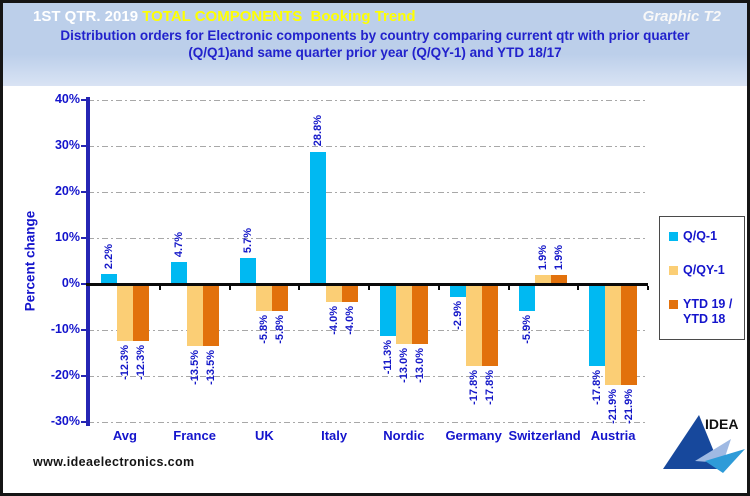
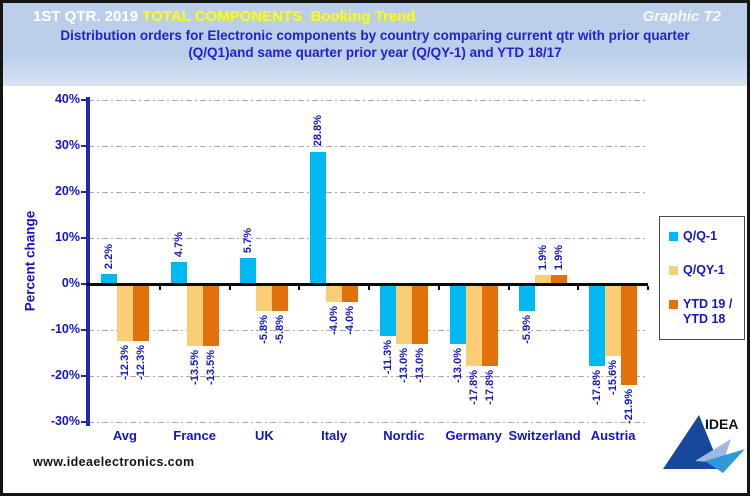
Q/Q-1/Germany: -2.9% -> -13.0%
Q/QY-1/Austria: -21.9% -> -15.6%
